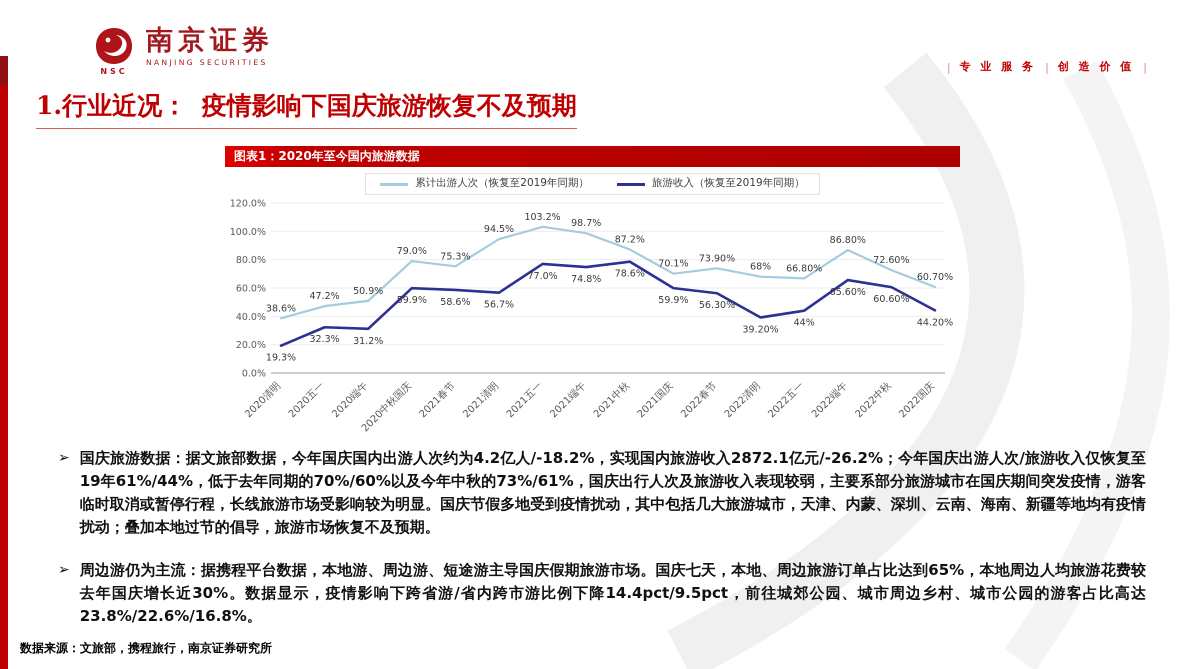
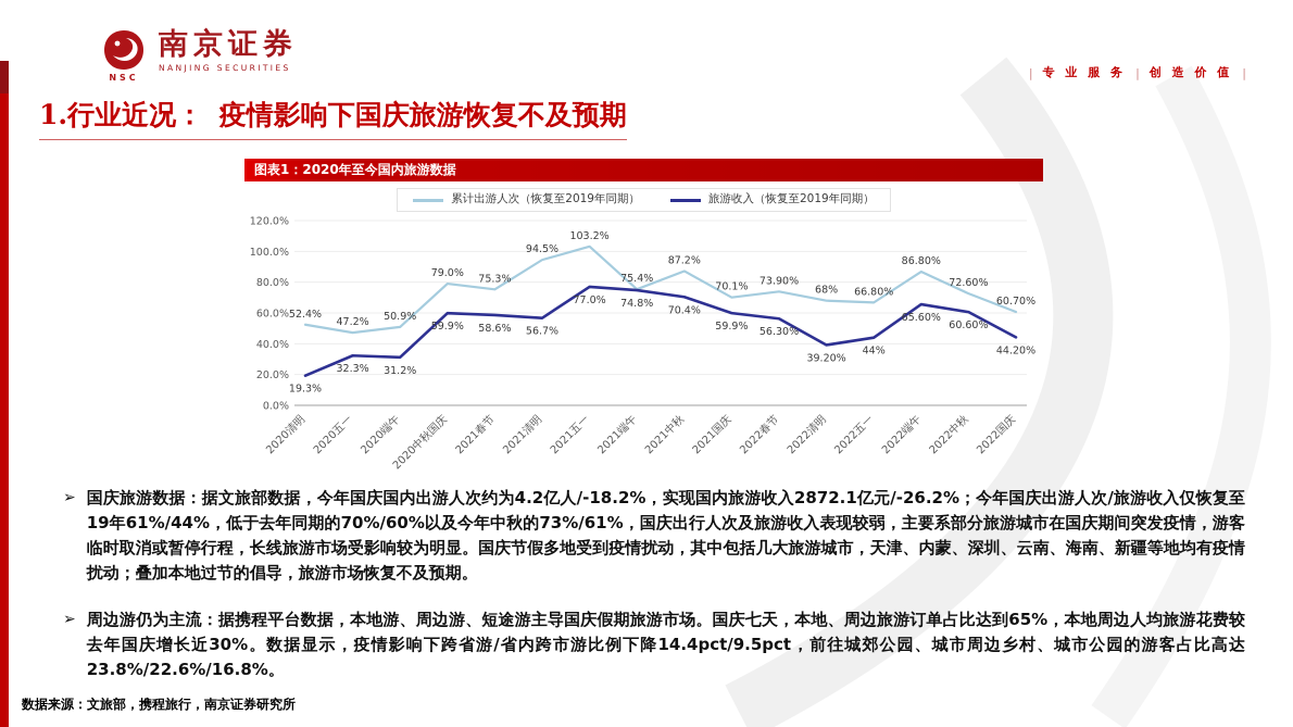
累计出游人次（恢复至2019年同期）/2020清明: 38.6% -> 52.4%
累计出游人次（恢复至2019年同期）/2021端午: 98.7% -> 75.4%
旅游收入（恢复至2019年同期）/2021中秋: 78.6% -> 70.4%
